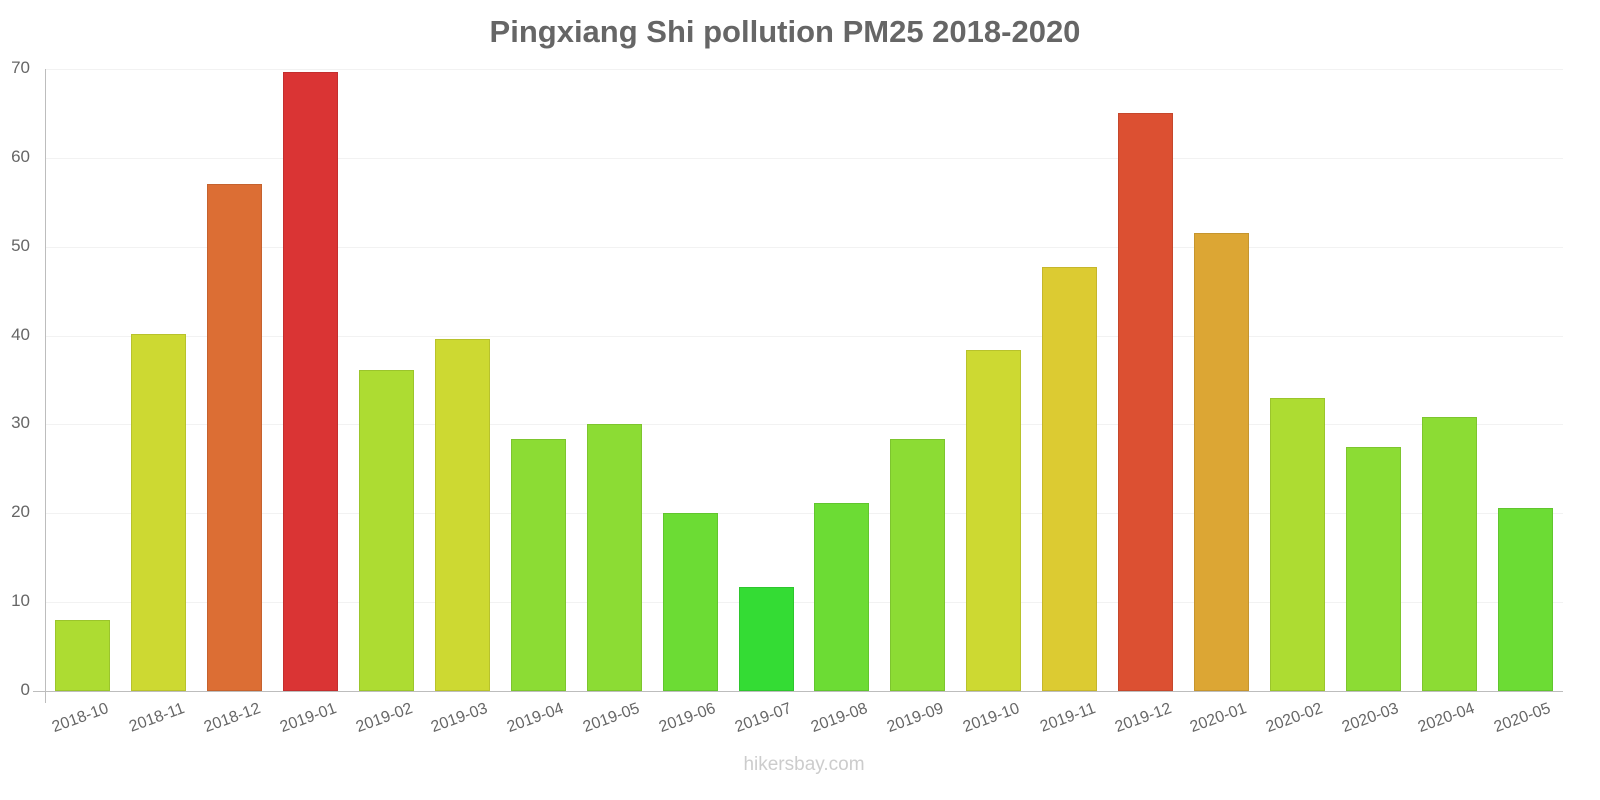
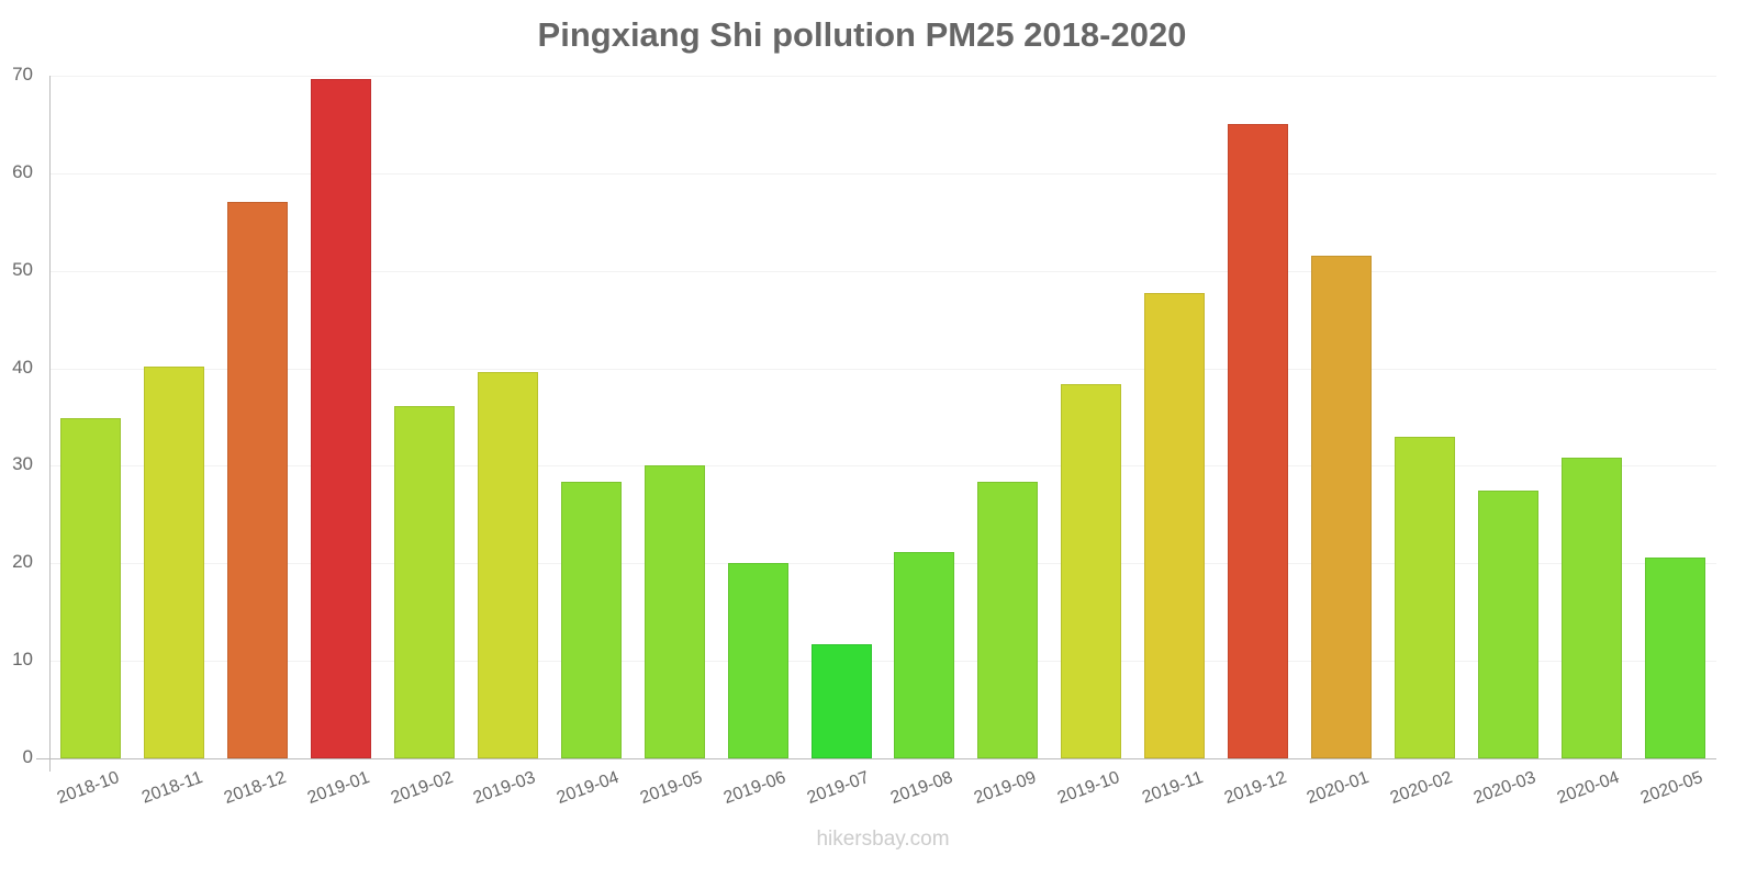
2018-10: 8 -> 35
